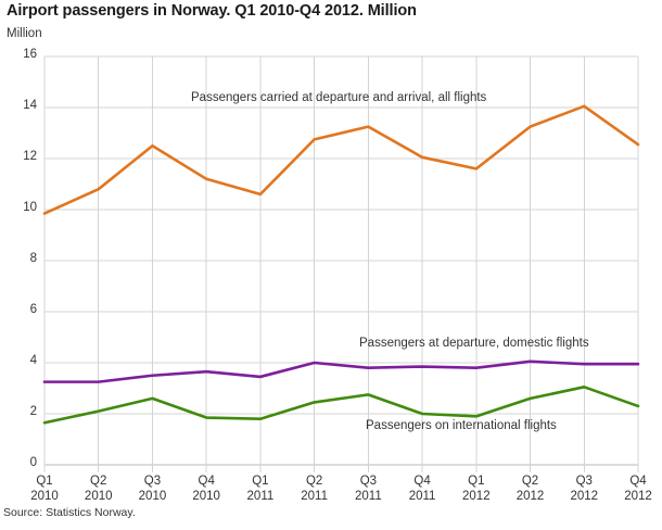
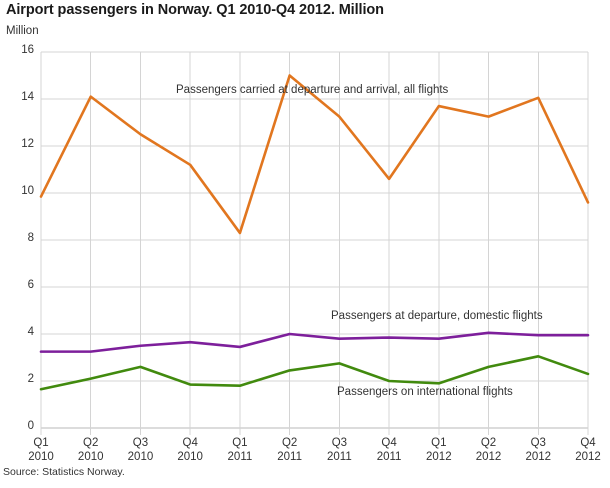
Passengers carried at departure and arrival, all flights/Q2 2010: 10.8 -> 14.1
Passengers carried at departure and arrival, all flights/Q1 2011: 10.6 -> 8.3
Passengers carried at departure and arrival, all flights/Q2 2011: 12.8 -> 15.0
Passengers carried at departure and arrival, all flights/Q4 2011: 12.1 -> 10.6
Passengers carried at departure and arrival, all flights/Q1 2012: 11.6 -> 13.7
Passengers carried at departure and arrival, all flights/Q4 2012: 12.6 -> 9.6
